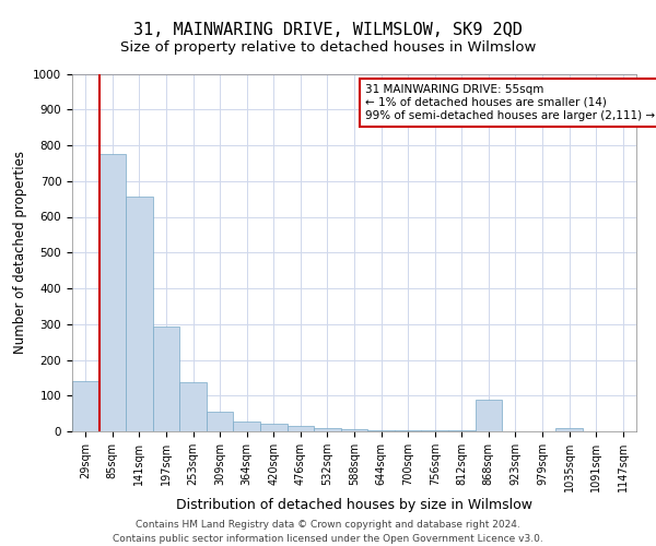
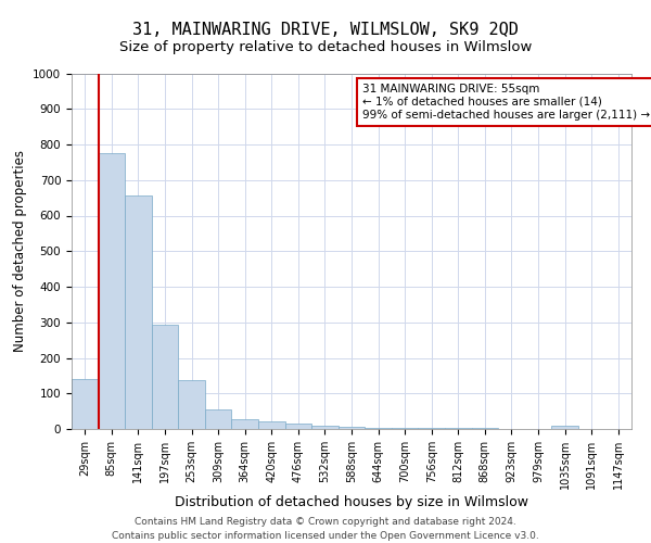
868sqm: 90 -> 2
